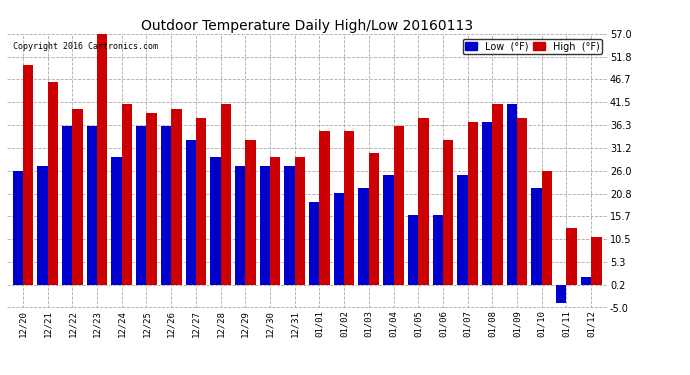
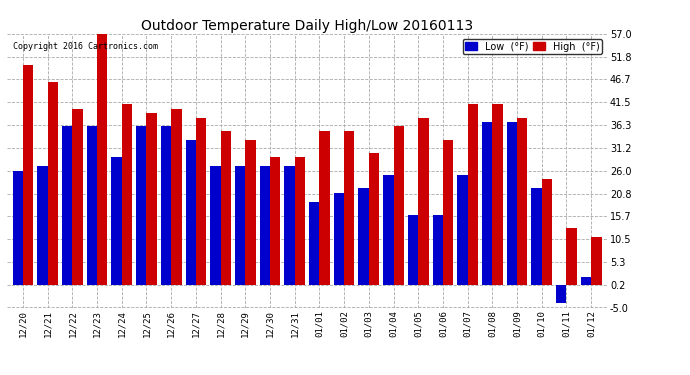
Low (°F)/12/28: 29 -> 27
High (°F)/12/28: 41 -> 35
High (°F)/01/07: 37 -> 41
Low (°F)/01/09: 41 -> 37
High (°F)/01/10: 26 -> 24
